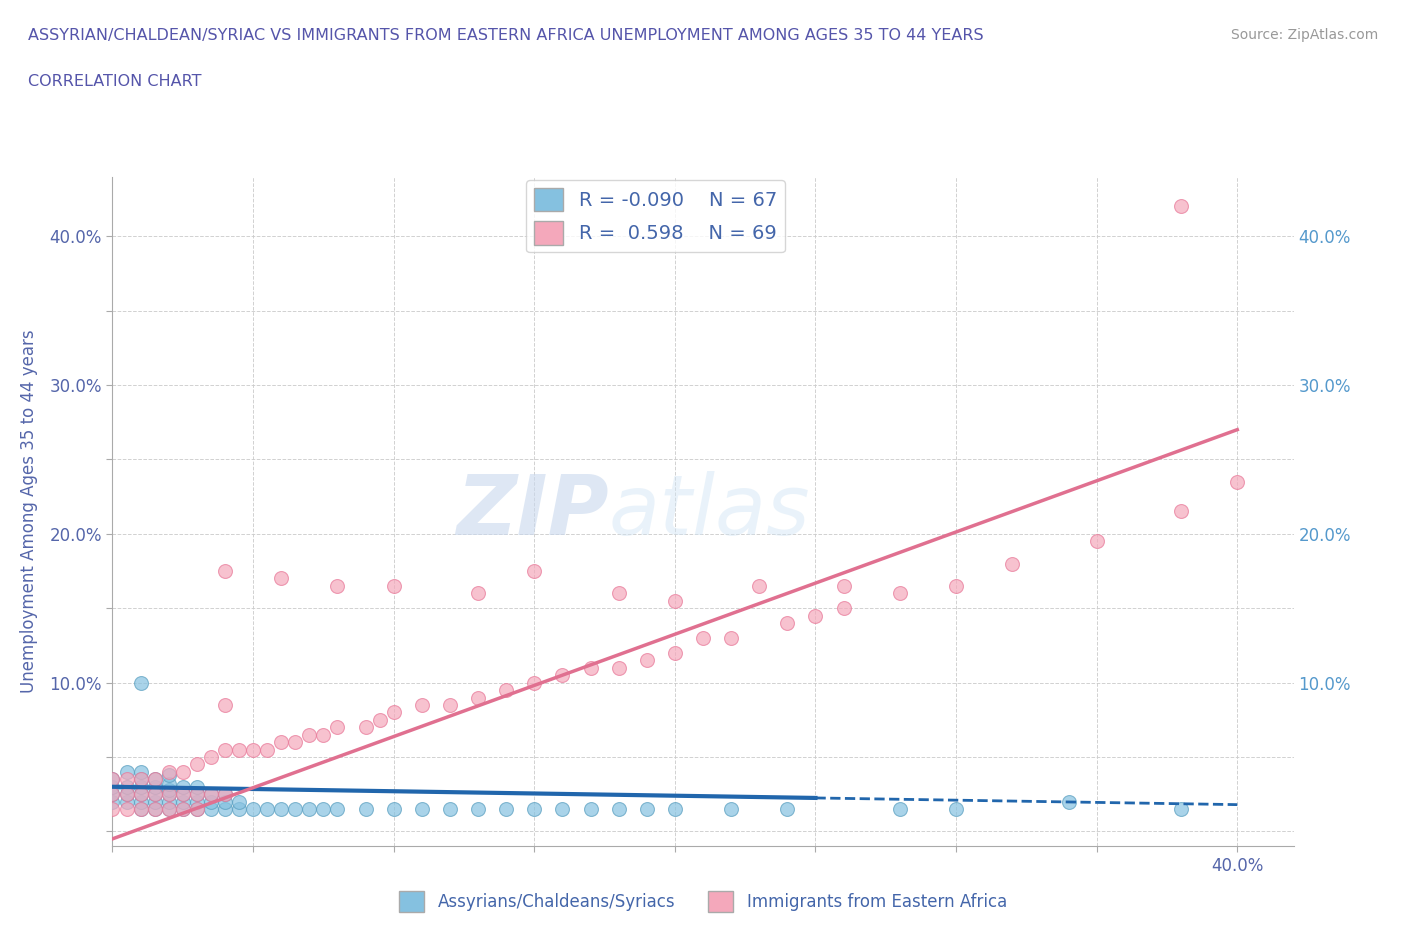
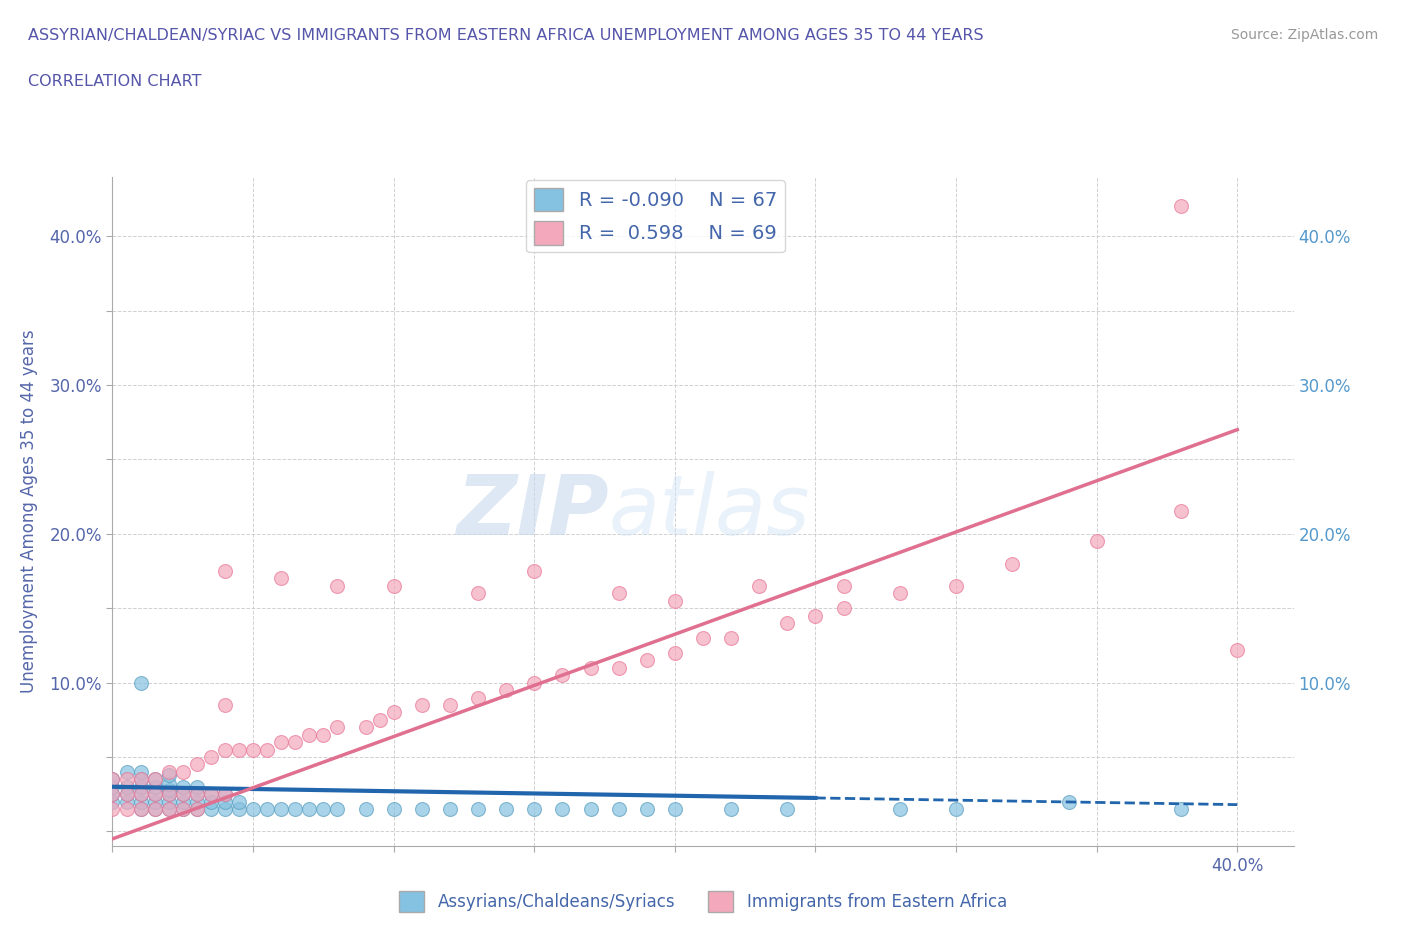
Immigrants from Eastern Africa/40.0%: 23.5% -> 12.2%
